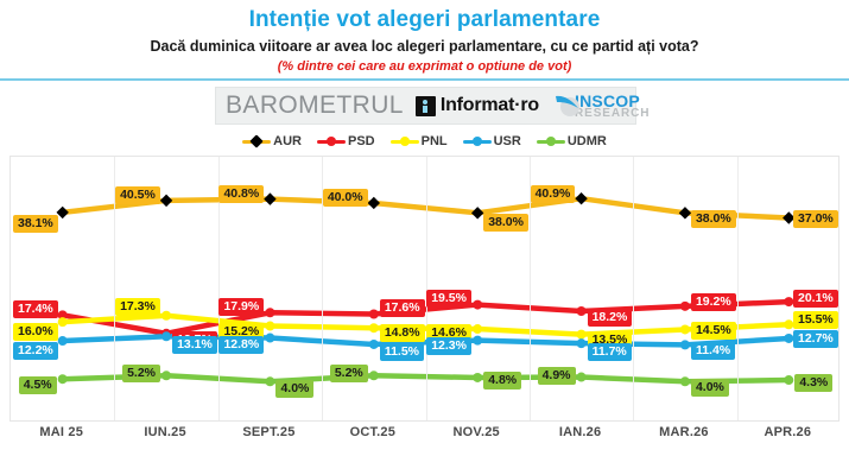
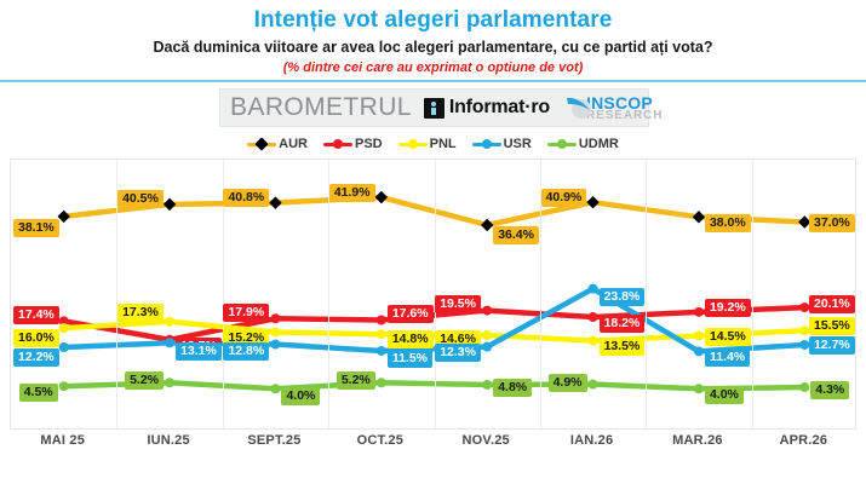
AUR/OCT.25: 40.0% -> 41.9%
AUR/NOV.25: 38.0% -> 36.4%
USR/IAN.26: 11.7% -> 23.8%
